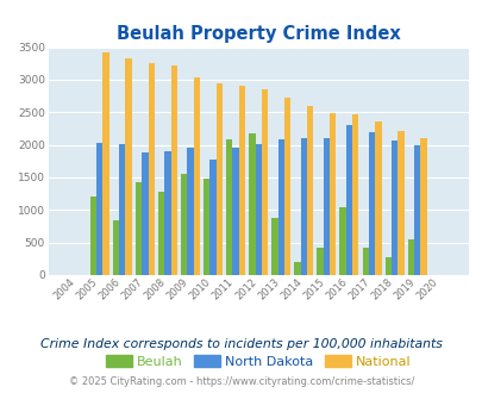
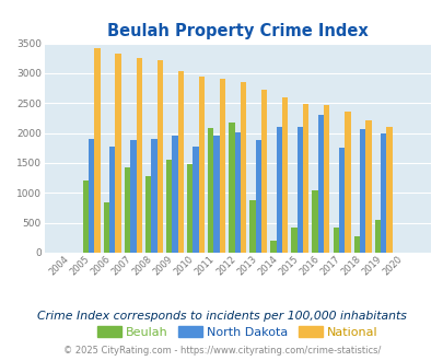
North Dakota/2005: 2030 -> 1900
North Dakota/2006: 2010 -> 1780
North Dakota/2013: 2090 -> 1880
North Dakota/2017: 2200 -> 1760
